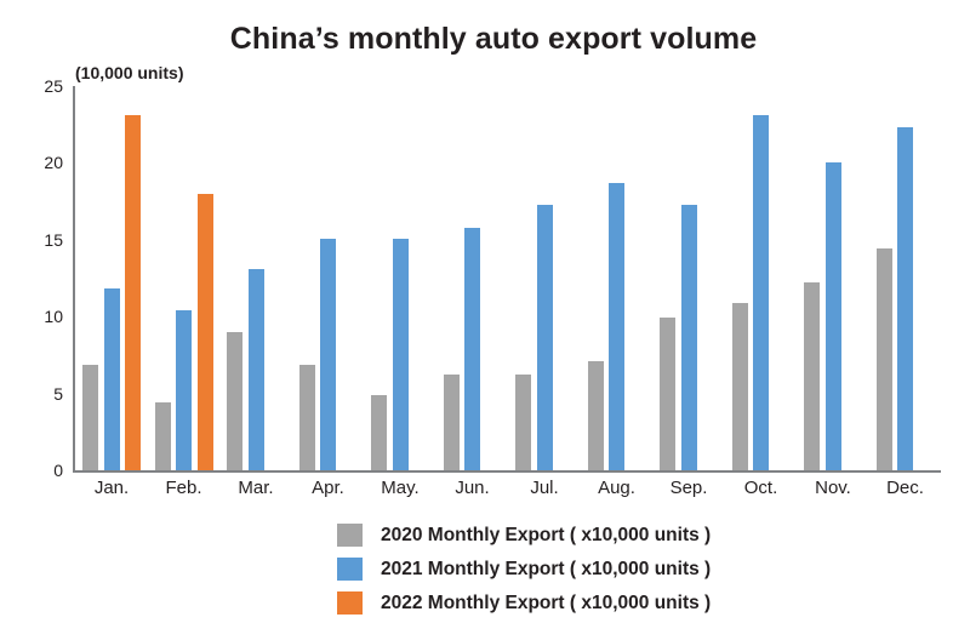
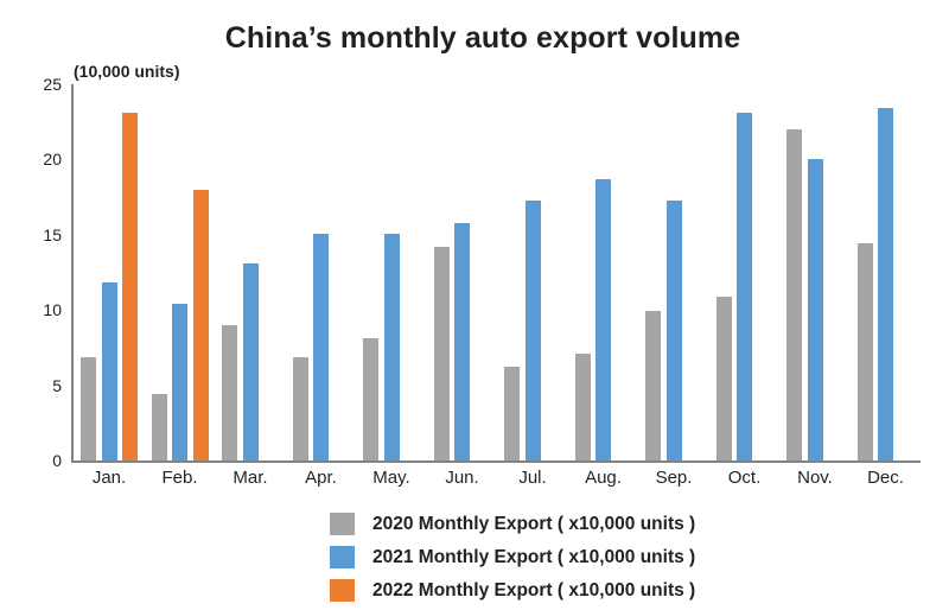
2020 Monthly Export ( x10,000 units )/May.: 4.9 -> 8.1
2020 Monthly Export ( x10,000 units )/Jun.: 6.2 -> 14.2
2020 Monthly Export ( x10,000 units )/Nov.: 12.2 -> 22.0
2021 Monthly Export ( x10,000 units )/Dec.: 22.3 -> 23.4
